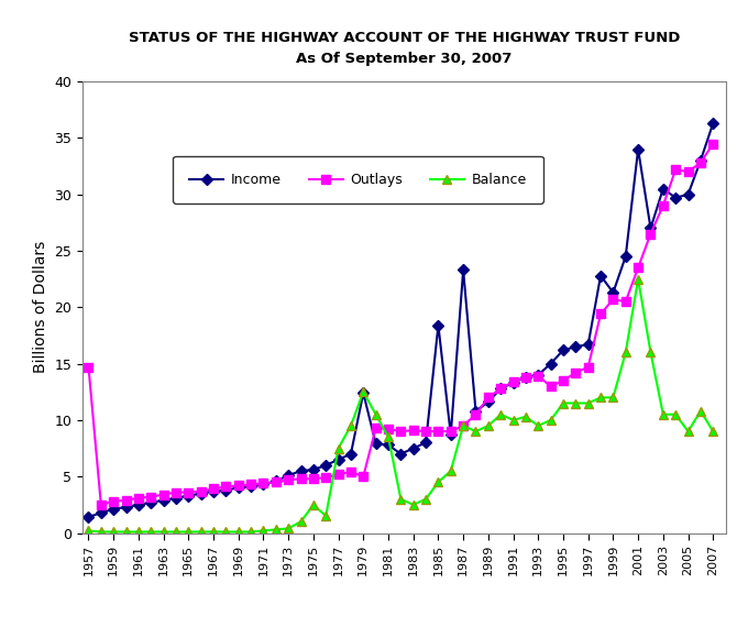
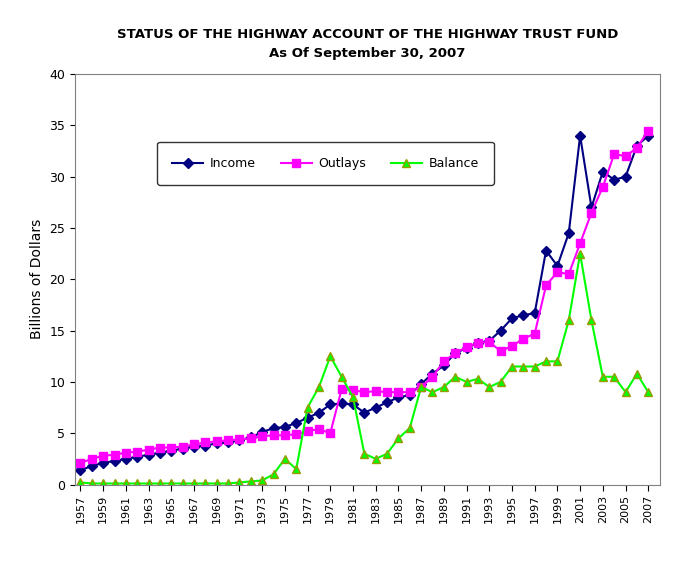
Outlays/1957: 14.7 -> 2.1
Income/1979: 12.4 -> 7.8
Income/1985: 18.4 -> 8.5
Income/1987: 23.3 -> 9.8
Income/2007: 36.3 -> 34.0
